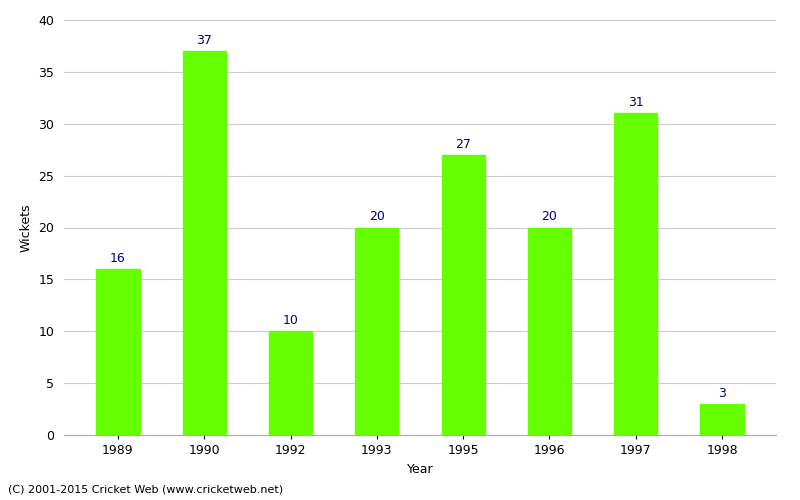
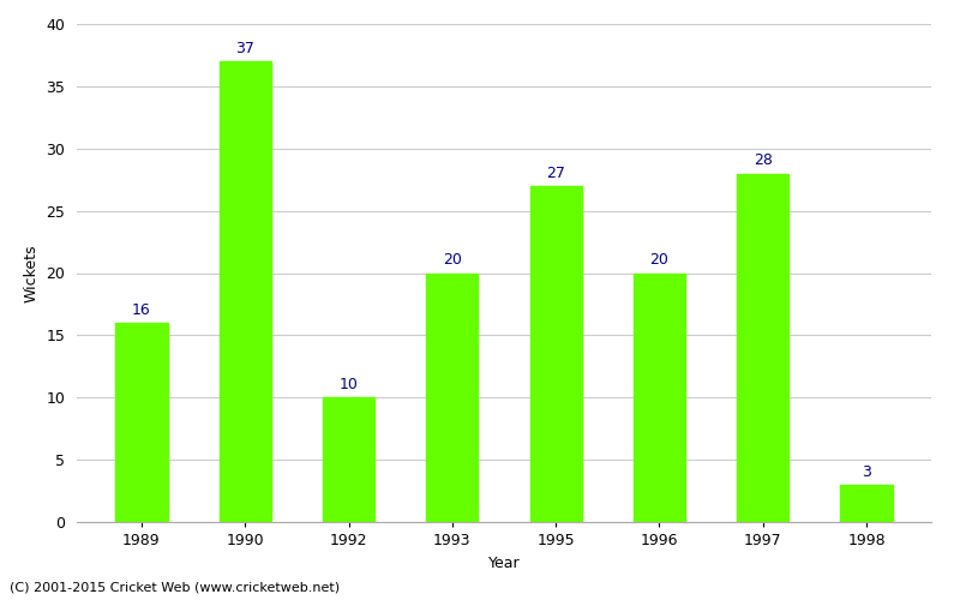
1997: 31 -> 28
